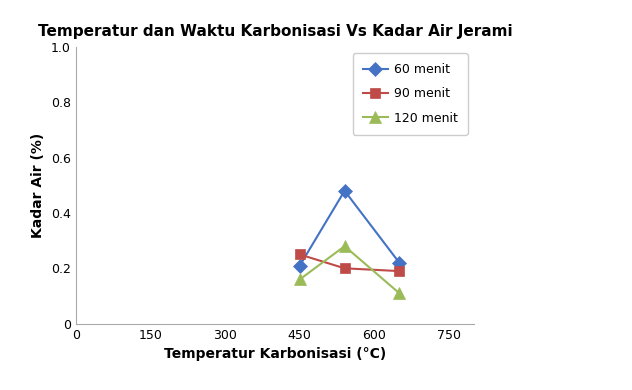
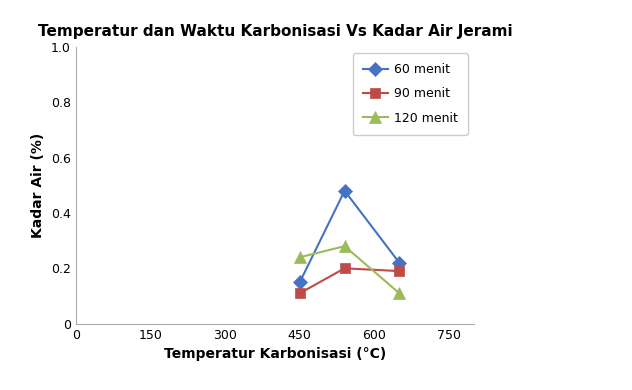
60 menit/450: 0.21 -> 0.15
90 menit/450: 0.25 -> 0.11
120 menit/450: 0.16 -> 0.24
